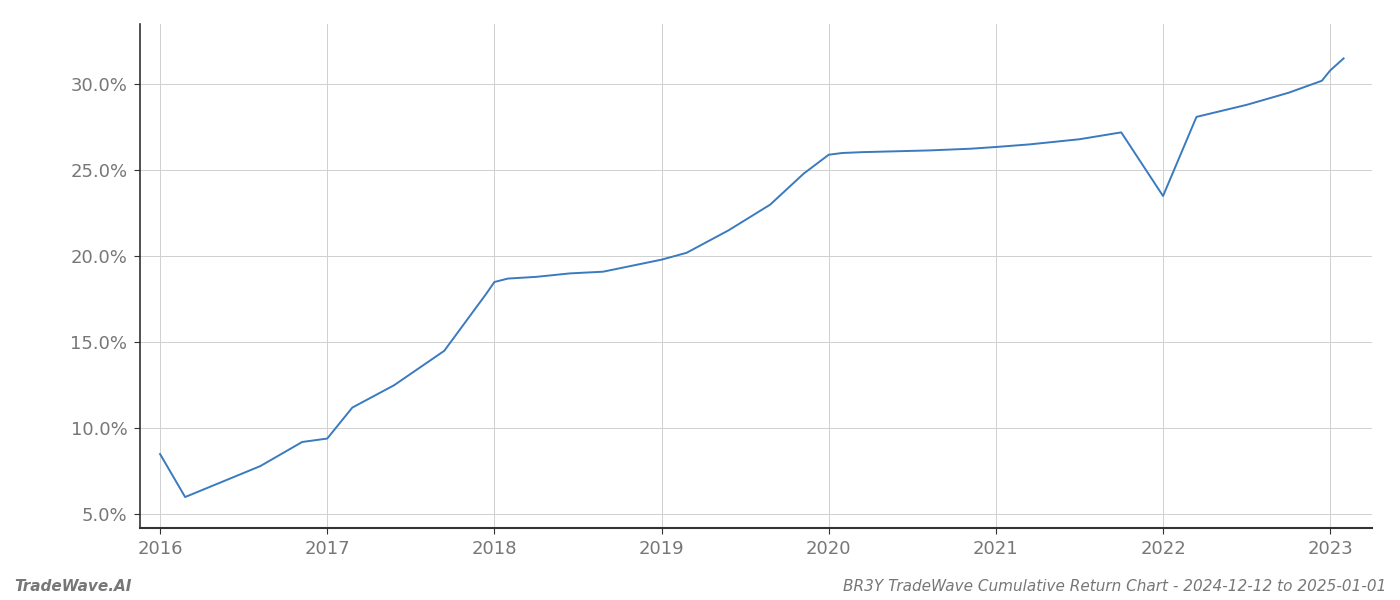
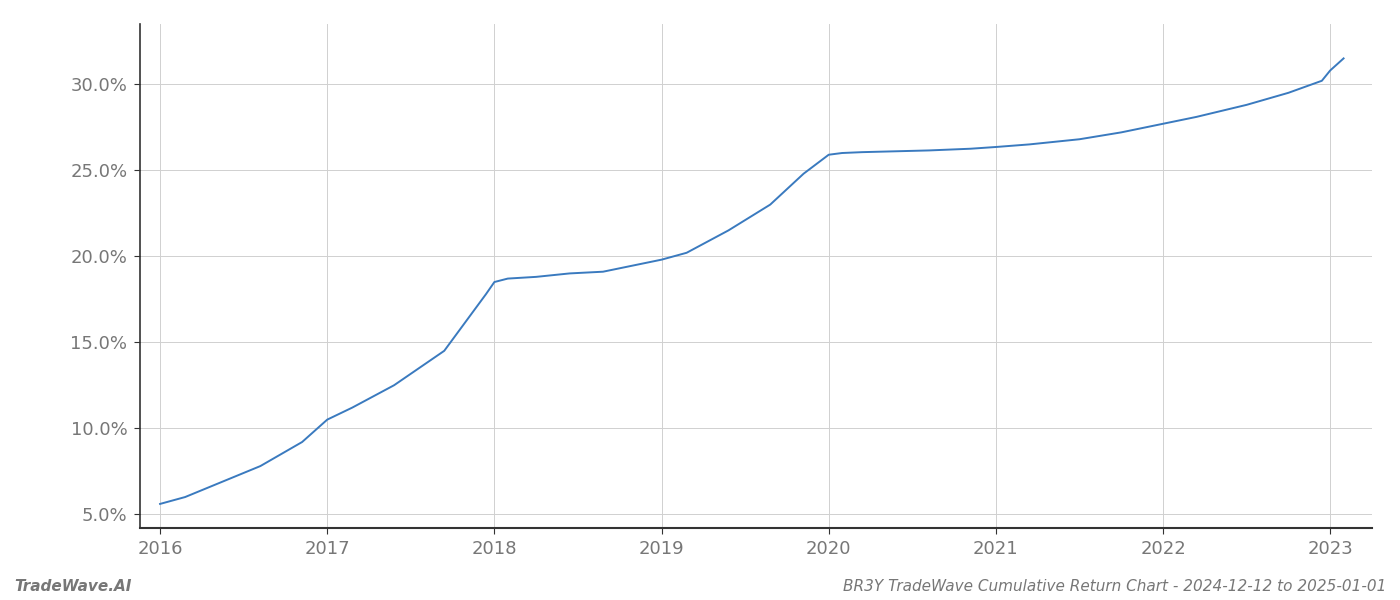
2016: 8.5% -> 5.6%
2017: 9.4% -> 10.5%
2022: 23.5% -> 27.7%
